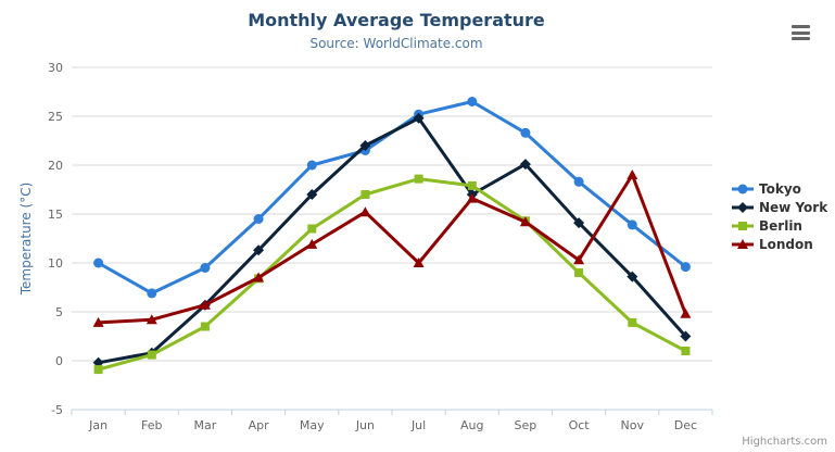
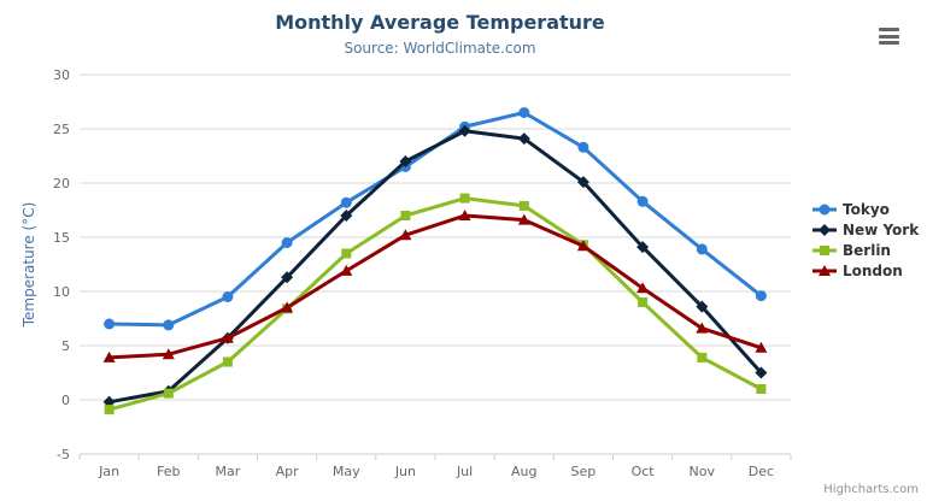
Tokyo/Jan: 10 -> 7
Tokyo/May: 20 -> 18
London/Jul: 10 -> 17
New York/Aug: 17 -> 24
London/Nov: 19 -> 7
